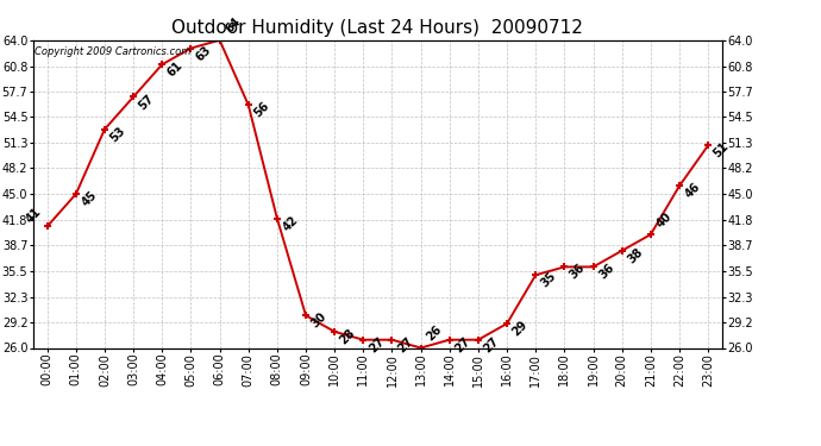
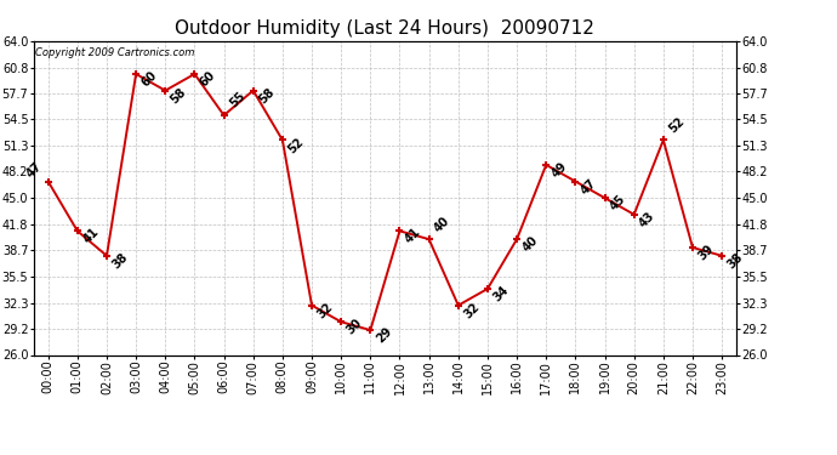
00:00: 41 -> 47
01:00: 45 -> 41
02:00: 53 -> 38
03:00: 57 -> 60
04:00: 61 -> 58
05:00: 63 -> 60
06:00: 64 -> 55
07:00: 56 -> 58
08:00: 42 -> 52
09:00: 30 -> 32
10:00: 28 -> 30
11:00: 27 -> 29
12:00: 27 -> 41
13:00: 26 -> 40
14:00: 27 -> 32
15:00: 27 -> 34
16:00: 29 -> 40
17:00: 35 -> 49
18:00: 36 -> 47
19:00: 36 -> 45
20:00: 38 -> 43
21:00: 40 -> 52
22:00: 46 -> 39
23:00: 51 -> 38
